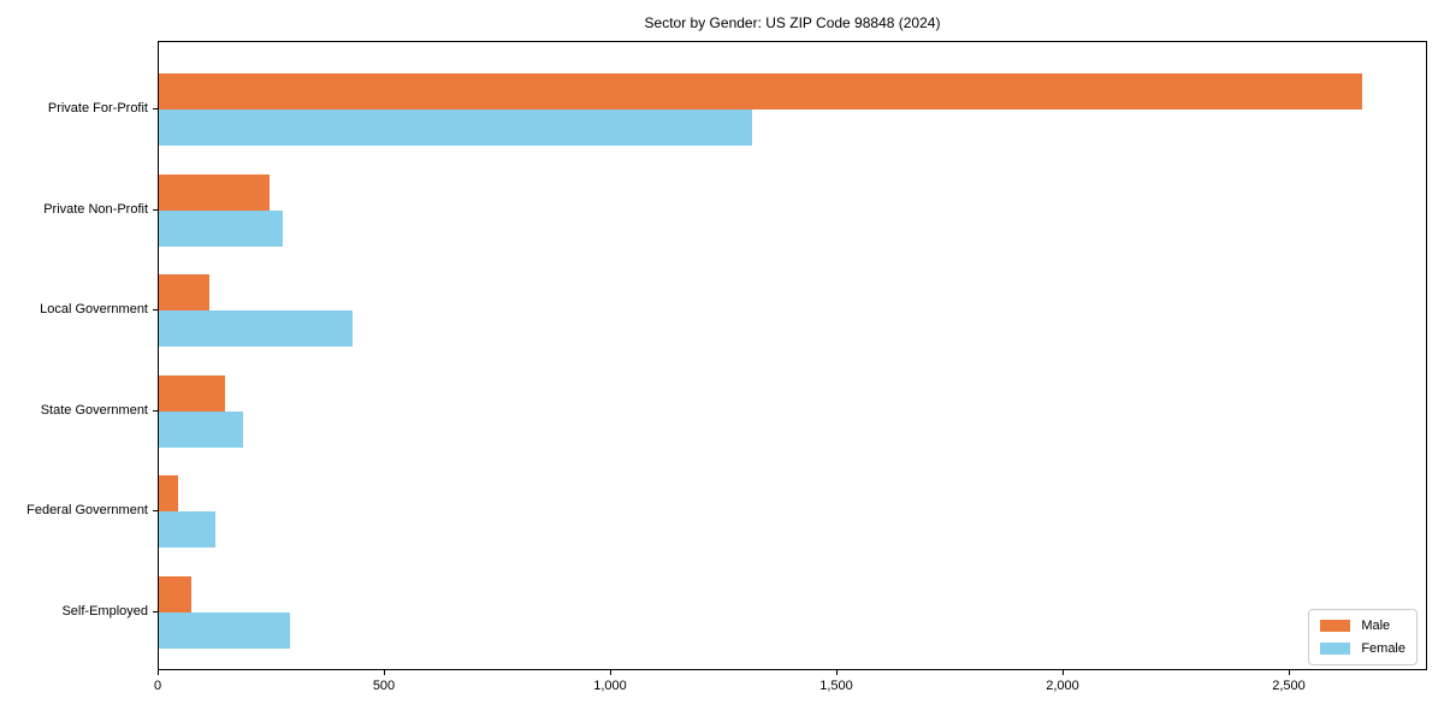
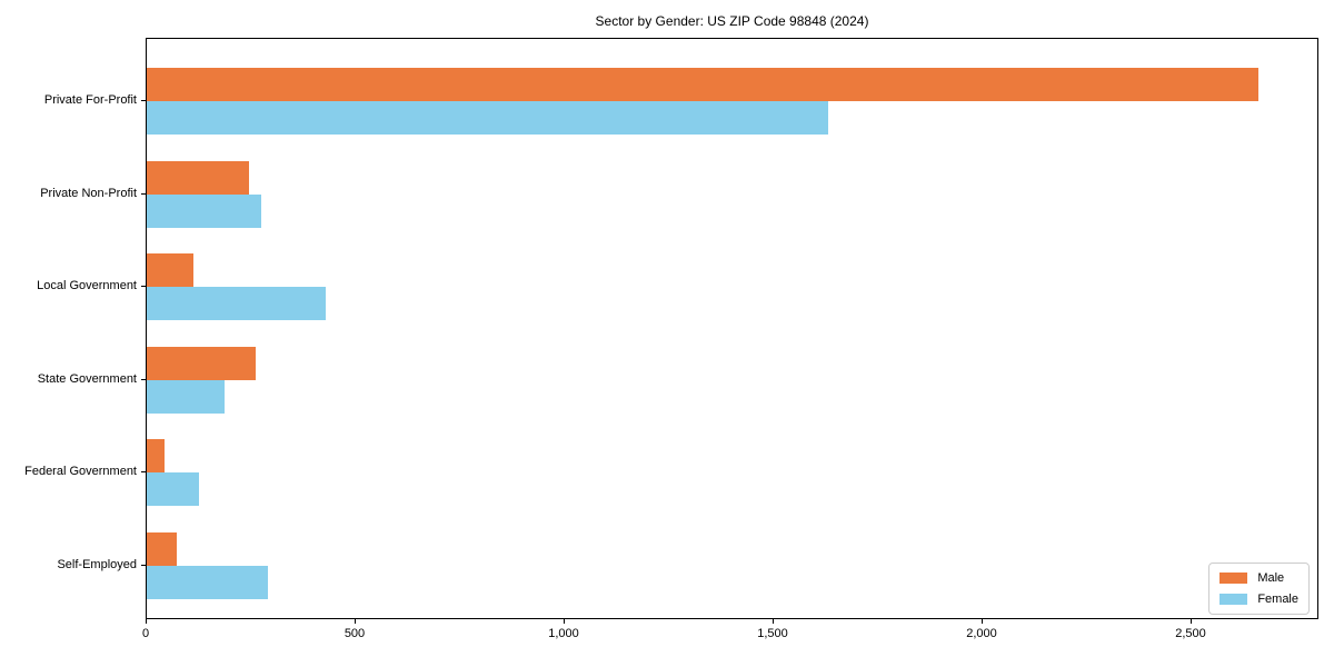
Female/Private For-Profit: 1310 -> 1630
Male/State Government: 150 -> 260
